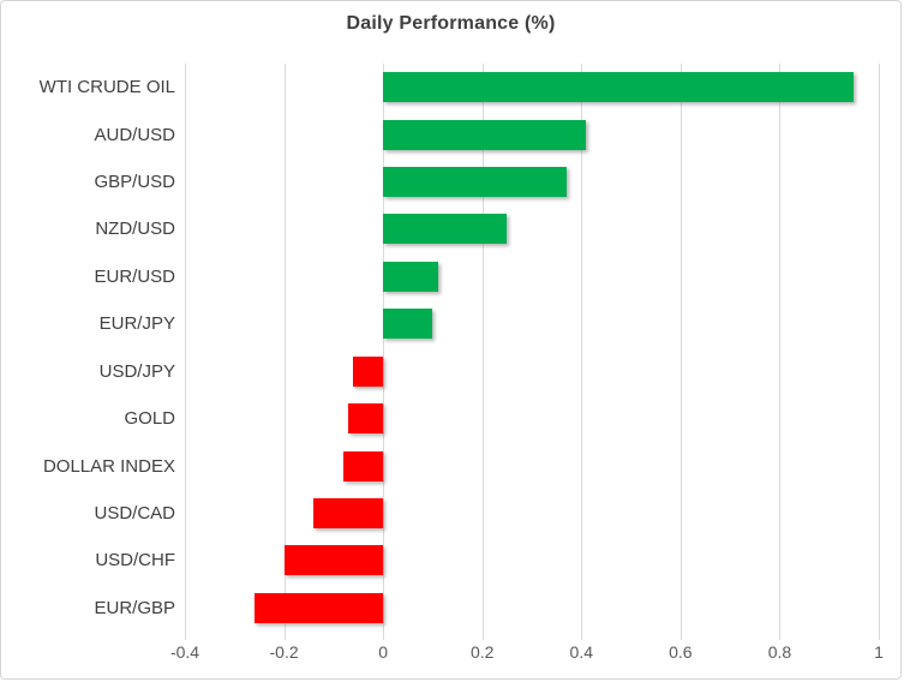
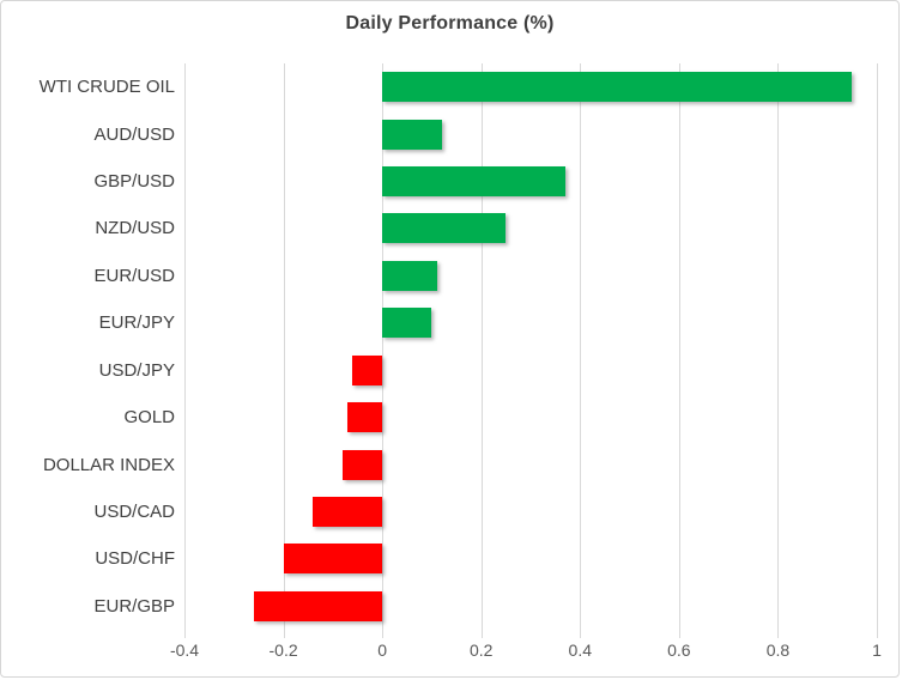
AUD/USD: 0.41 -> 0.12
